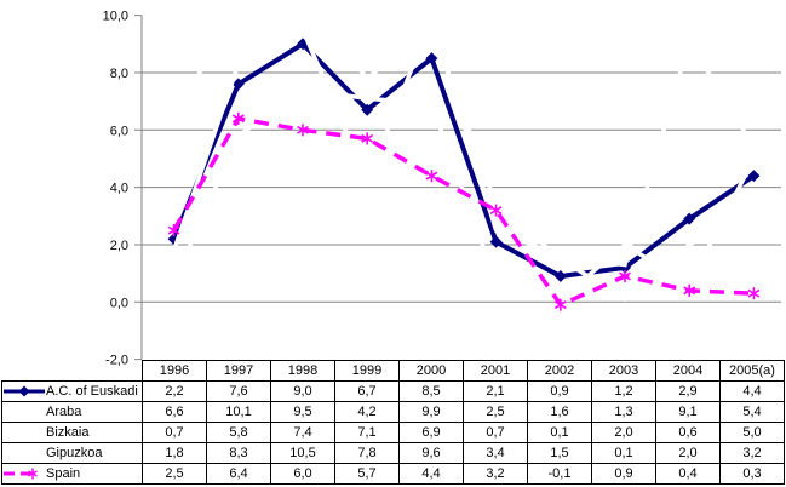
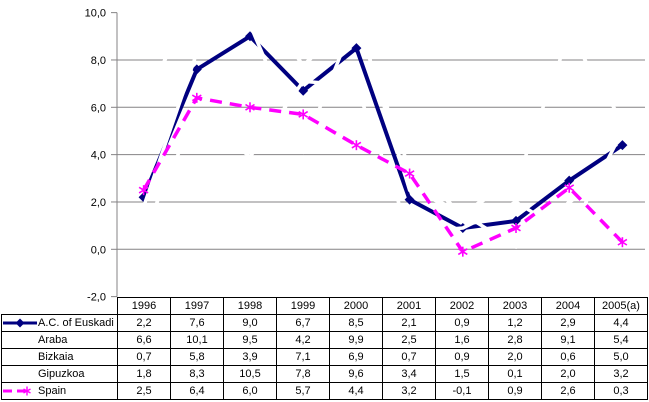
Bizkaia/1998: 7,4 -> 3,9
Bizkaia/2002: 0,1 -> 0,9
Araba/2003: 1,3 -> 2,8
Spain/2004: 0,4 -> 2,6
